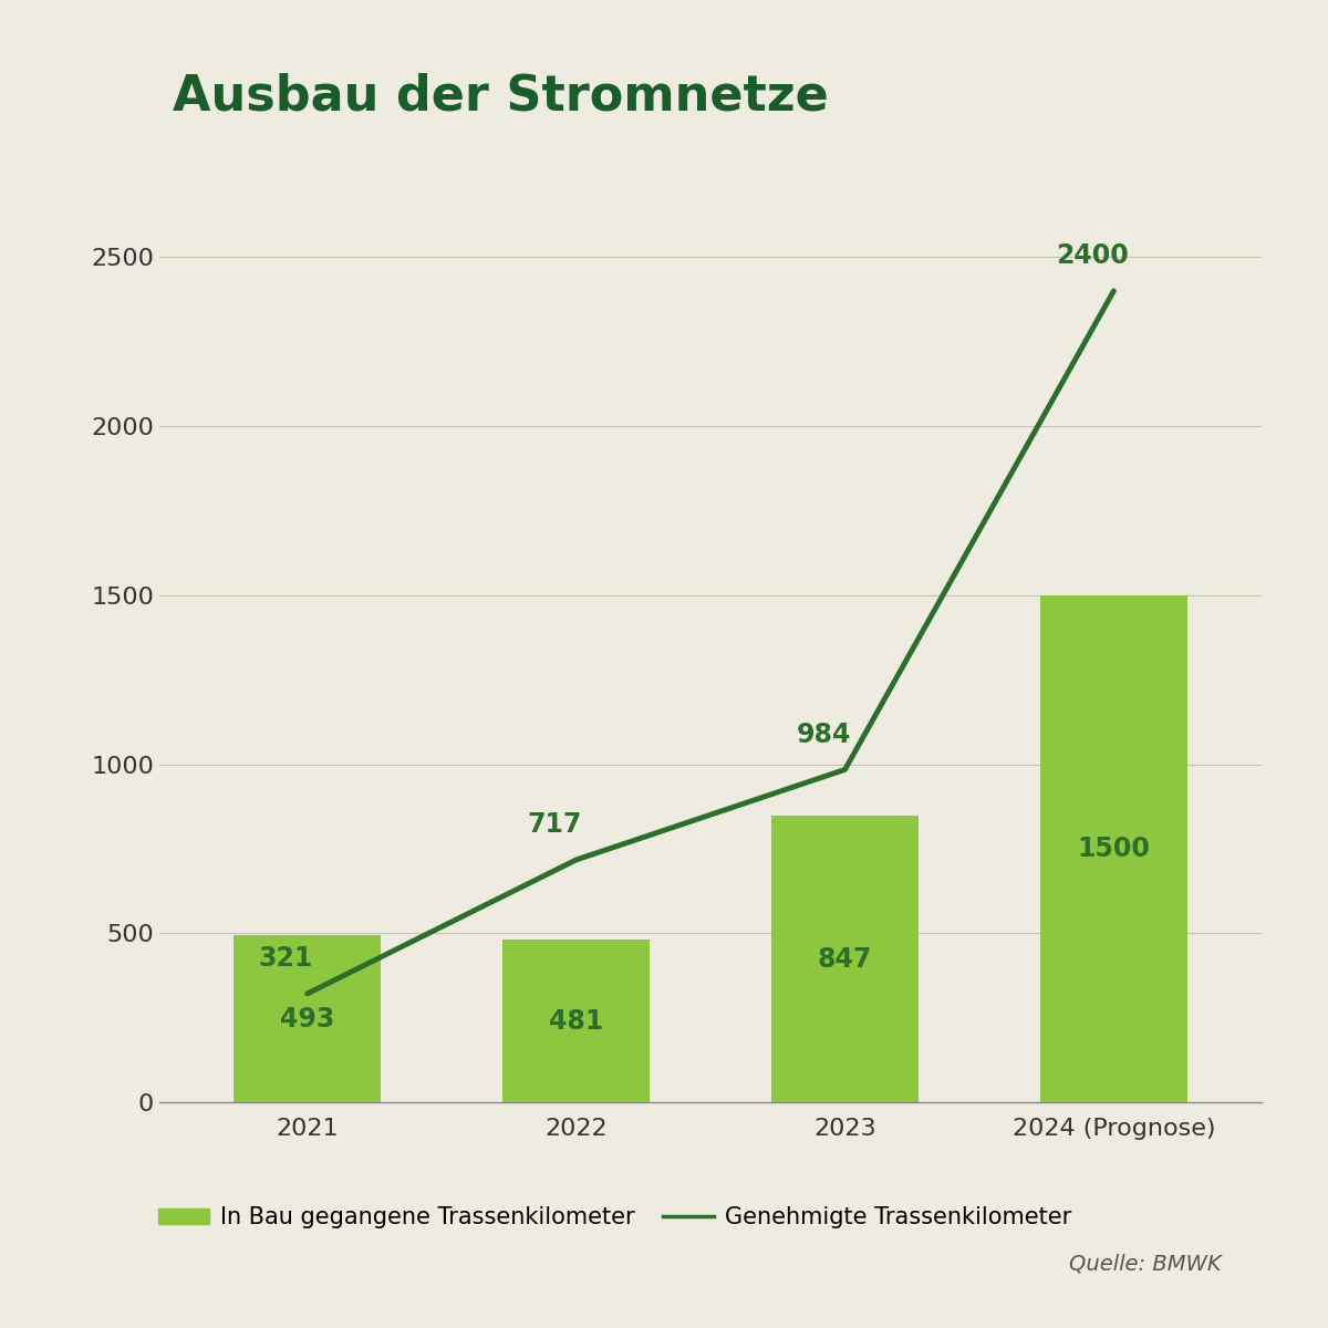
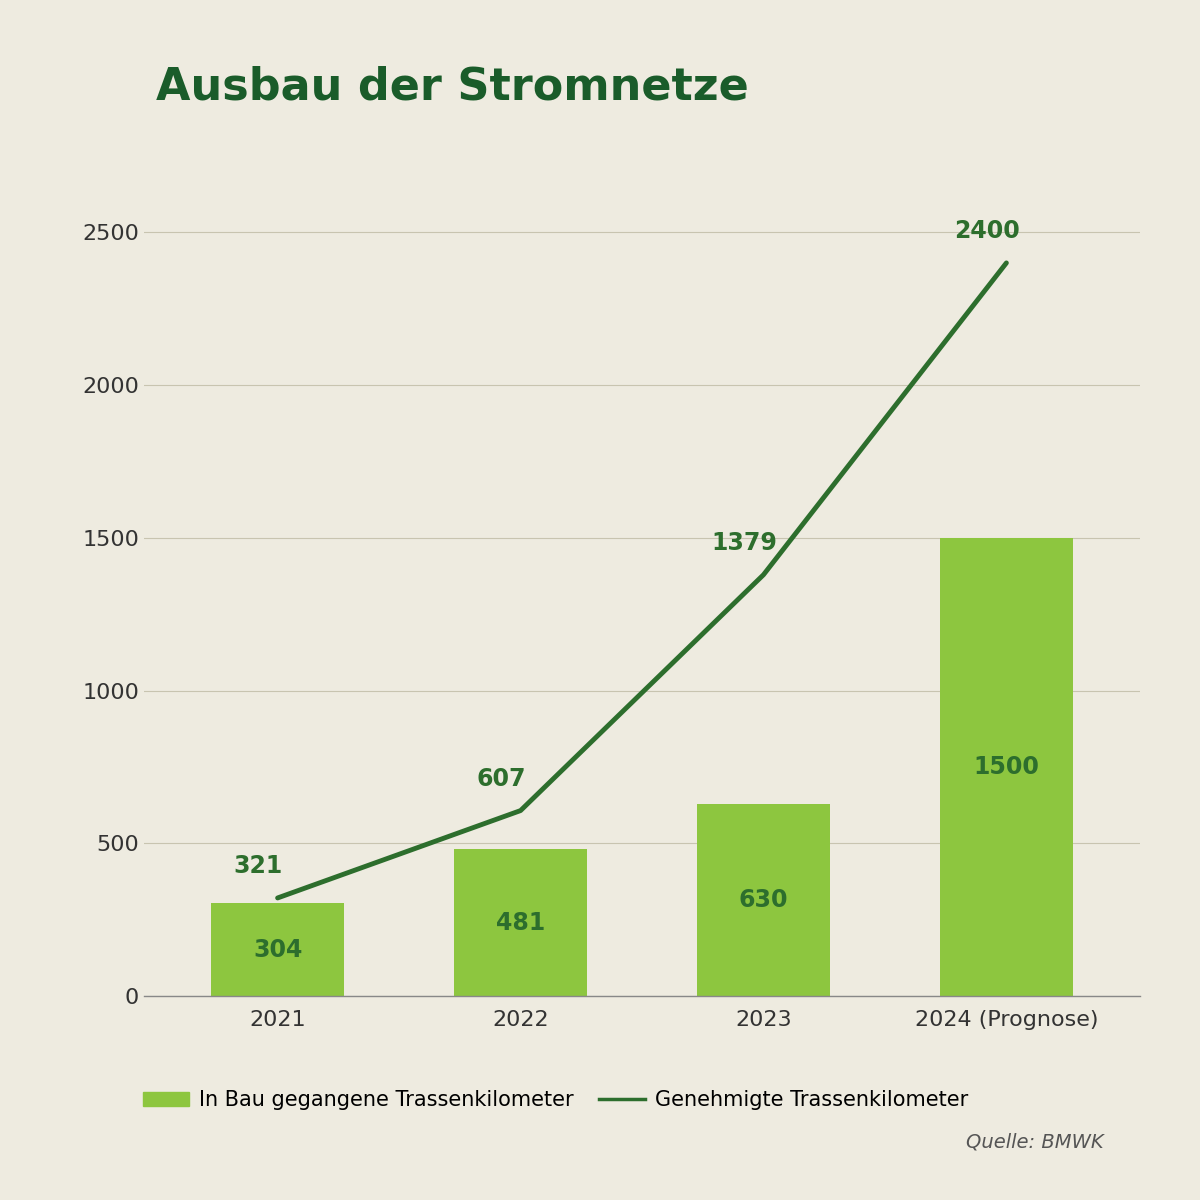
In Bau gegangene Trassenkilometer/2021: 493 -> 304
Genehmigte Trassenkilometer/2022: 717 -> 607
In Bau gegangene Trassenkilometer/2023: 847 -> 630
Genehmigte Trassenkilometer/2023: 984 -> 1379
